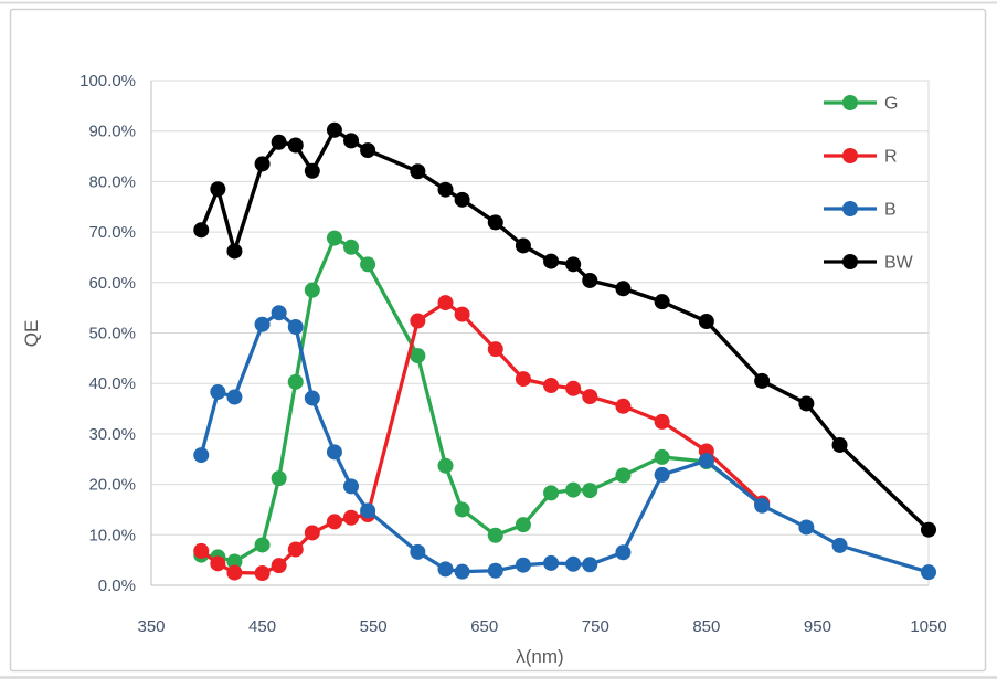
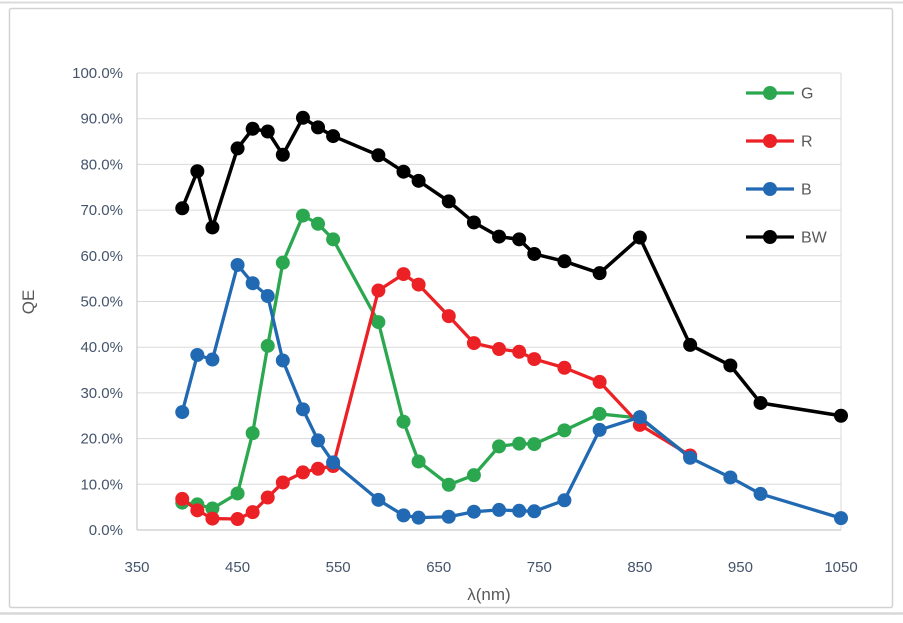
B/450: 52% -> 58%
R/850: 27% -> 23%
BW/850: 52% -> 64%
BW/1050: 11% -> 25%
